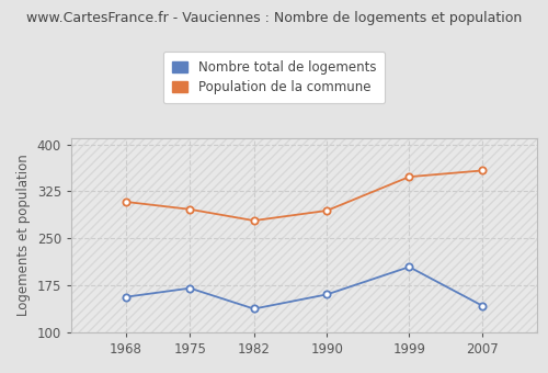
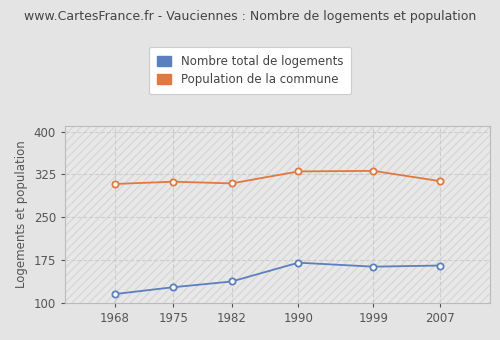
Nombre total de logements/1968: 156 -> 115
Nombre total de logements/1975: 170 -> 127
Population de la commune/1975: 296 -> 312
Population de la commune/1982: 278 -> 309
Nombre total de logements/1990: 160 -> 170
Population de la commune/1990: 294 -> 330
Nombre total de logements/1999: 204 -> 163
Population de la commune/1999: 348 -> 331
Nombre total de logements/2007: 142 -> 165
Population de la commune/2007: 358 -> 313
